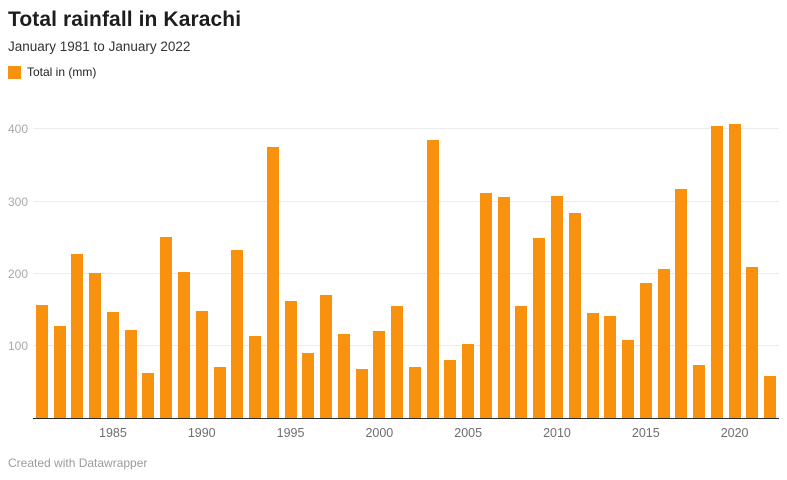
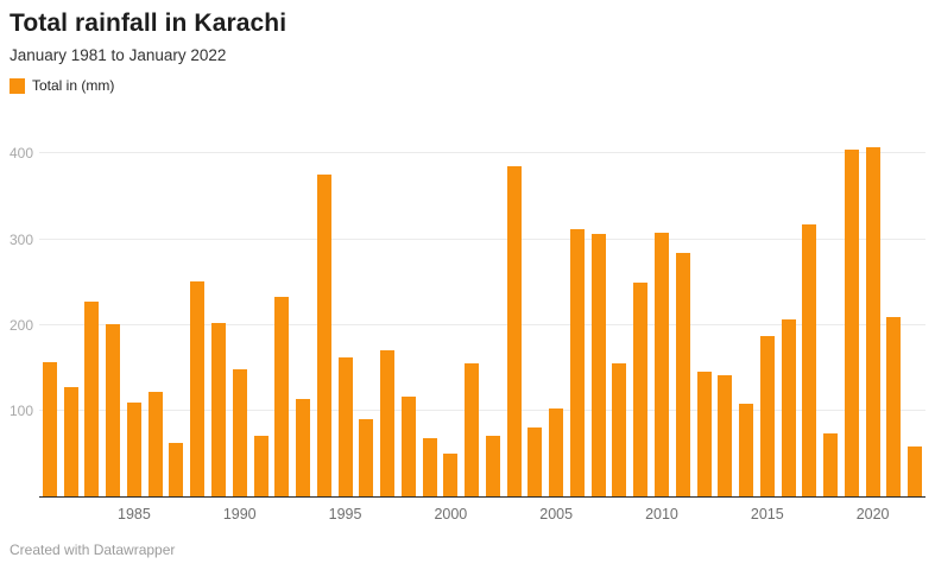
1985: 150 -> 110
2000: 120 -> 50
